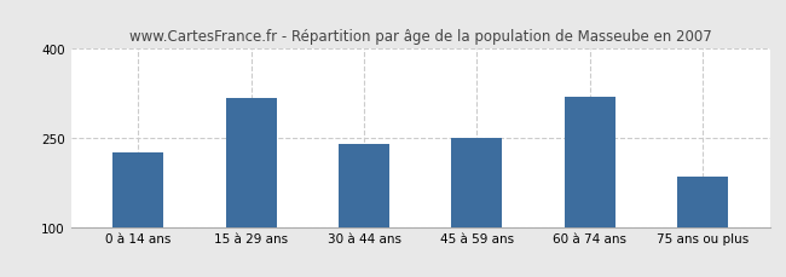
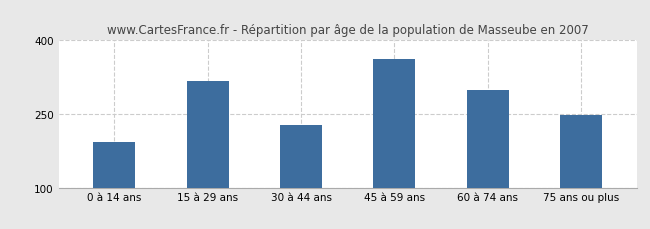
0 à 14 ans: 225 -> 193
30 à 44 ans: 240 -> 228
45 à 59 ans: 250 -> 362
60 à 74 ans: 320 -> 298
75 ans ou plus: 185 -> 248
